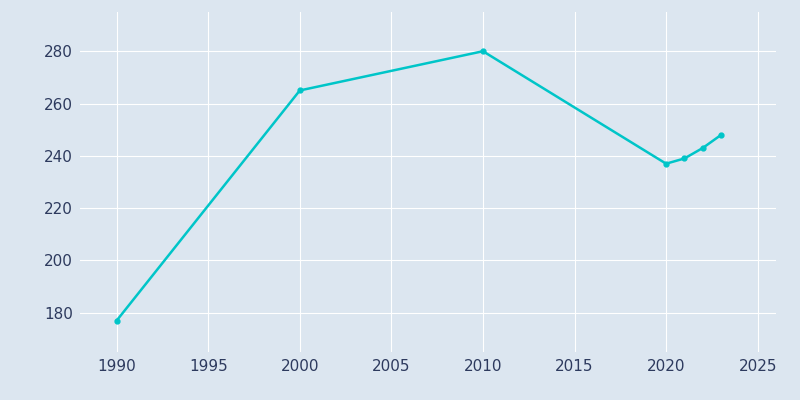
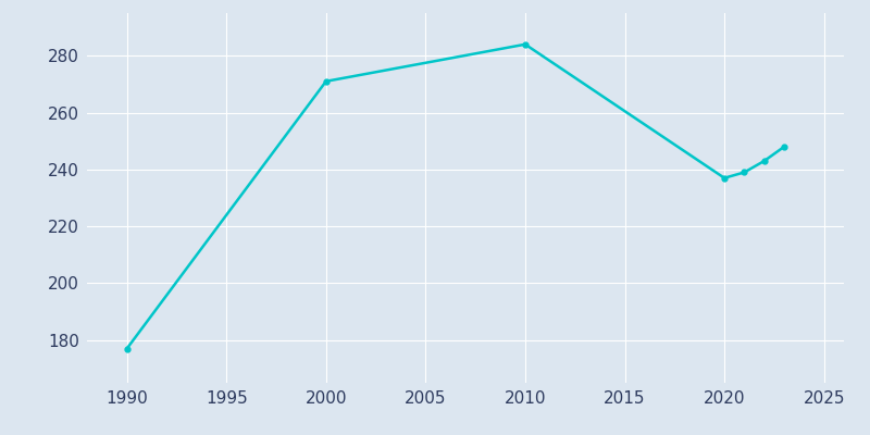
2000: 265 -> 271
2010: 280 -> 284
